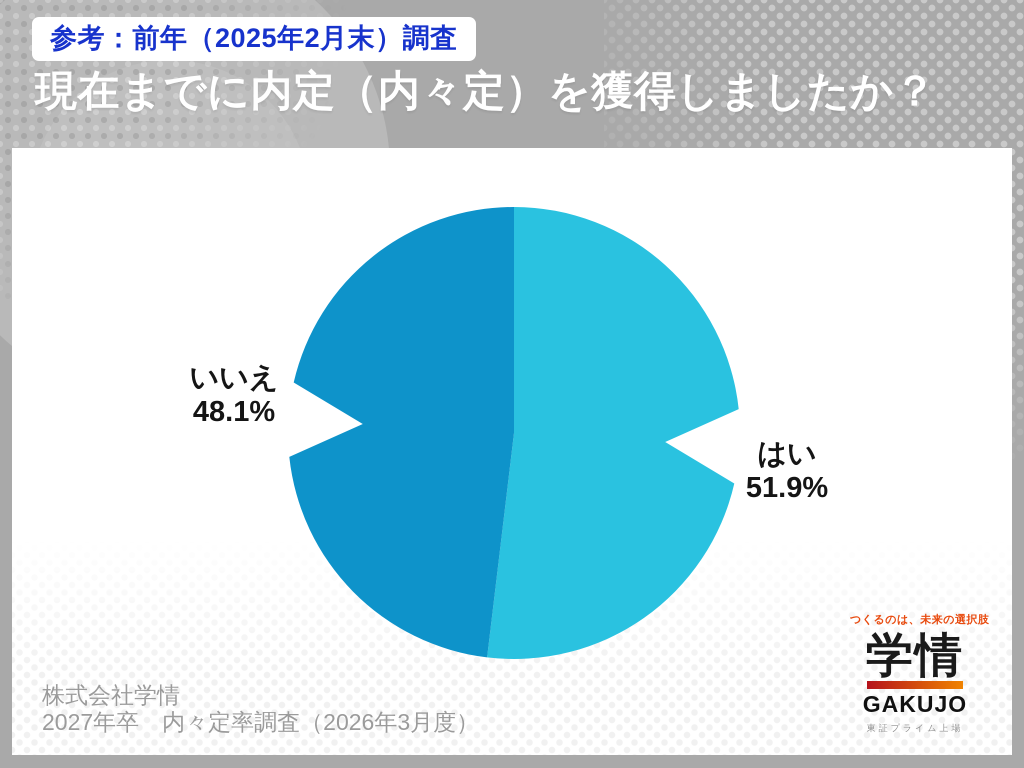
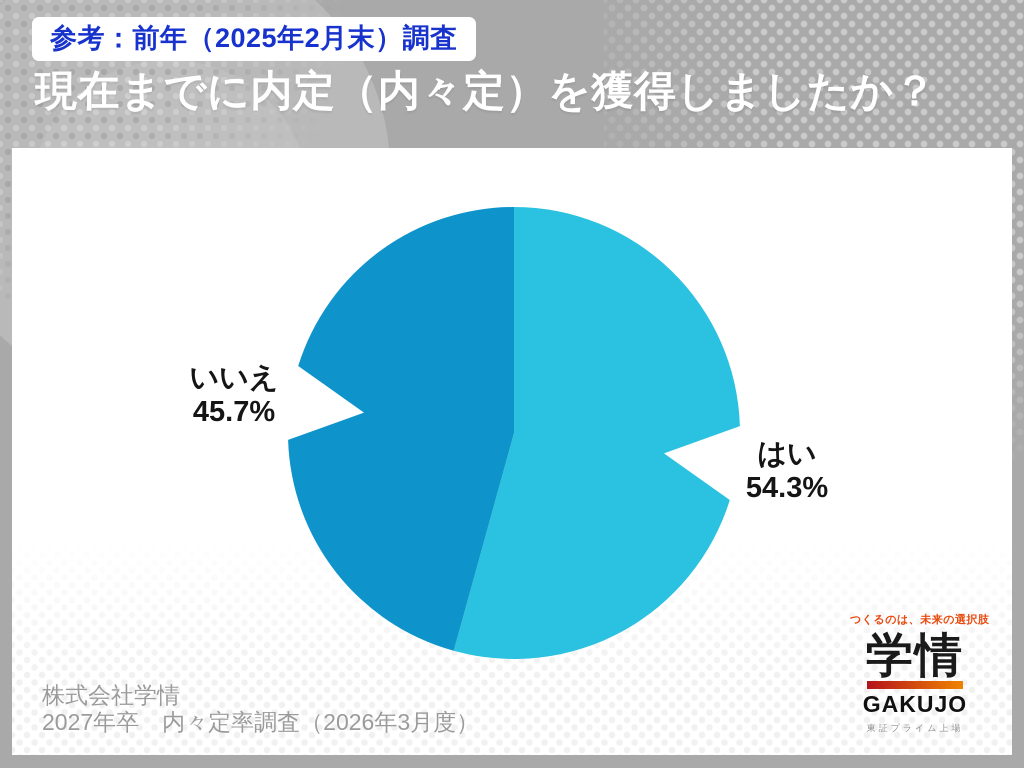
はい: 51.9% -> 54.3%
いいえ: 48.1% -> 45.7%
